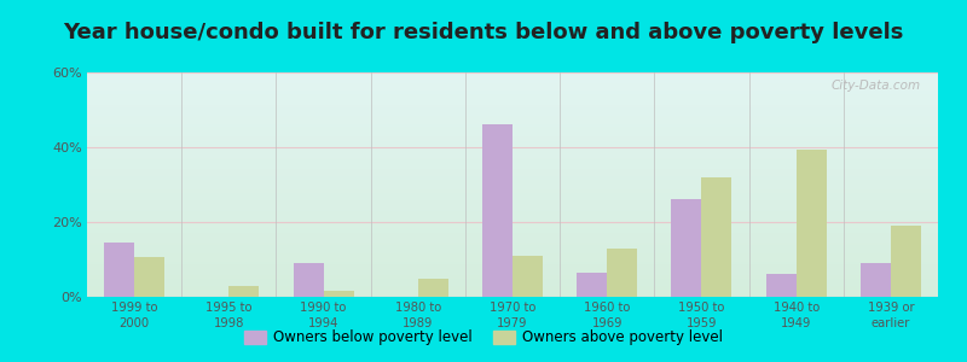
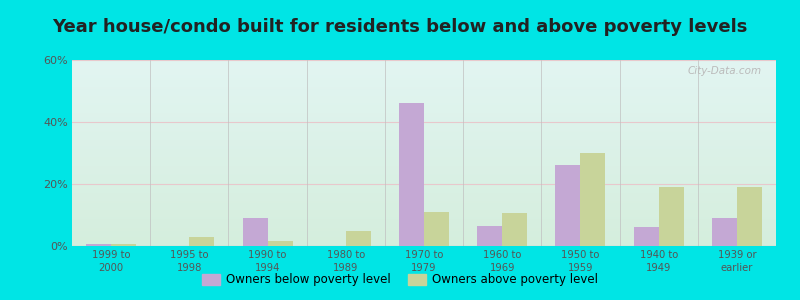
Owners below poverty level/1999 to 2000: 14.5% -> 0.5%
Owners above poverty level/1999 to 2000: 10.5% -> 0.5%
Owners above poverty level/1960 to 1969: 13.0% -> 10.5%
Owners above poverty level/1950 to 1959: 32.0% -> 30.0%
Owners above poverty level/1940 to 1949: 39.5% -> 19.0%
